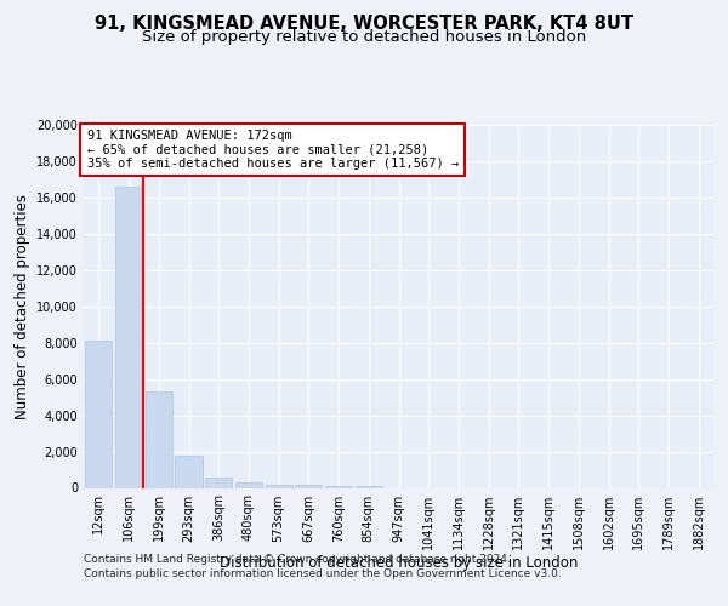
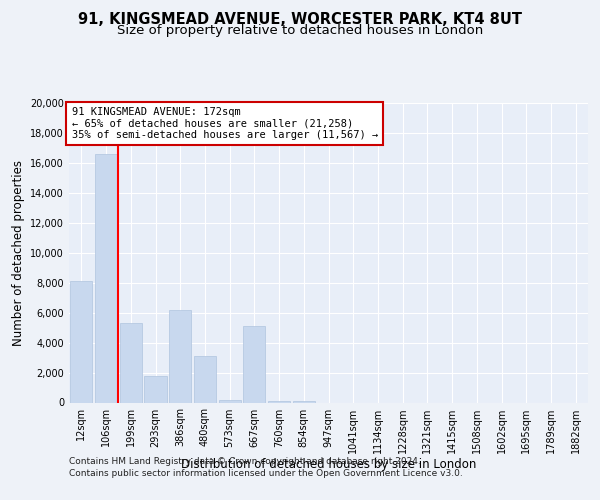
386sqm: 600 -> 6,200
480sqm: 300 -> 3,100
667sqm: 100 -> 5,100
